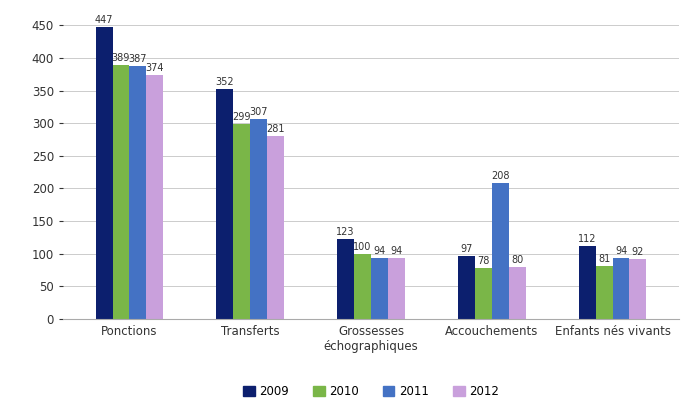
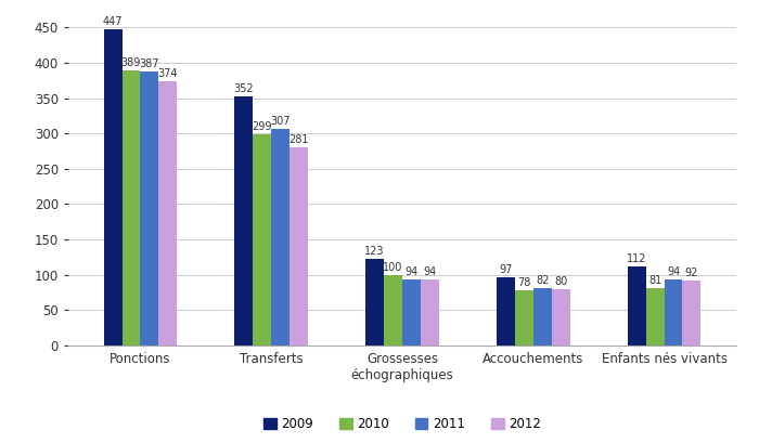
2011/Accouchements: 208 -> 82
